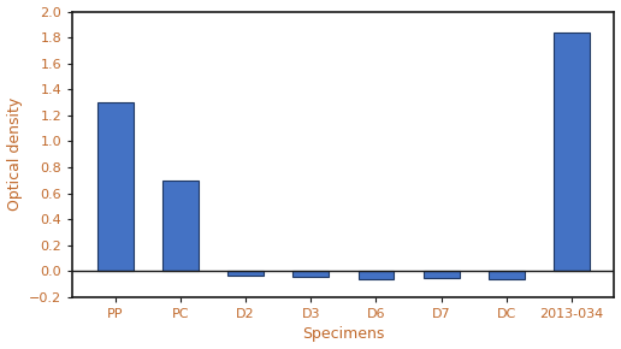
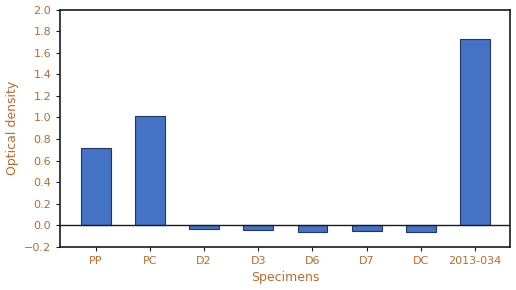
PP: 1.30 -> 0.72
PC: 0.70 -> 1.01
2013-034: 1.84 -> 1.73
